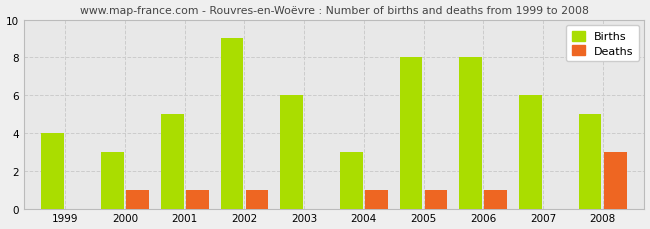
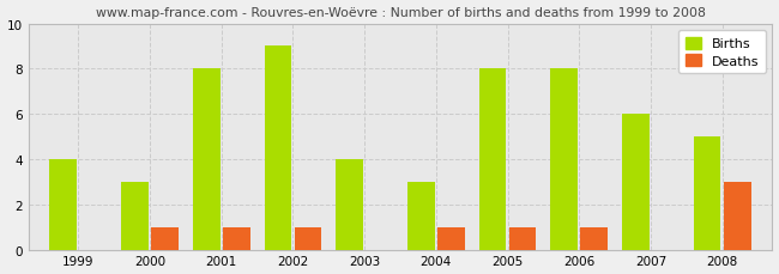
Births/2001: 5 -> 8
Births/2003: 6 -> 4
